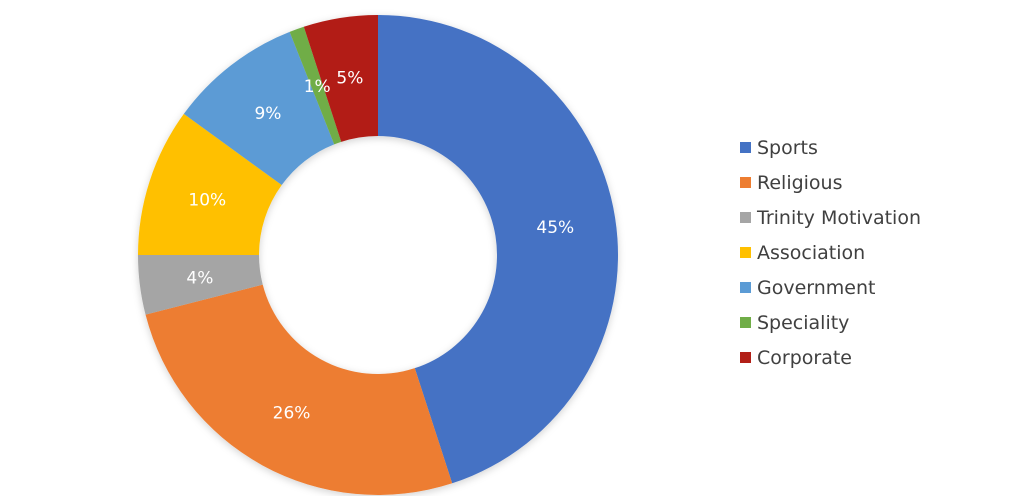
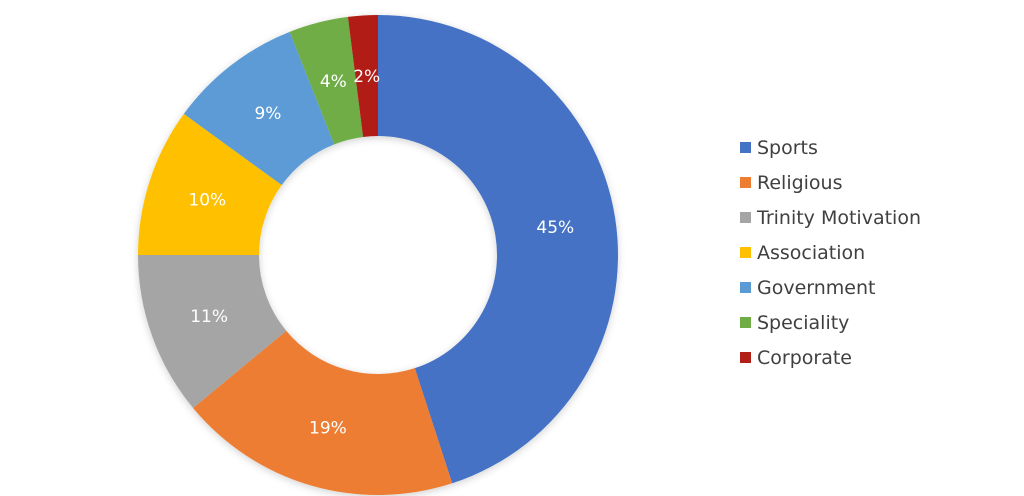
Religious: 26% -> 19%
Trinity Motivation: 4% -> 11%
Speciality: 1% -> 4%
Corporate: 5% -> 2%
